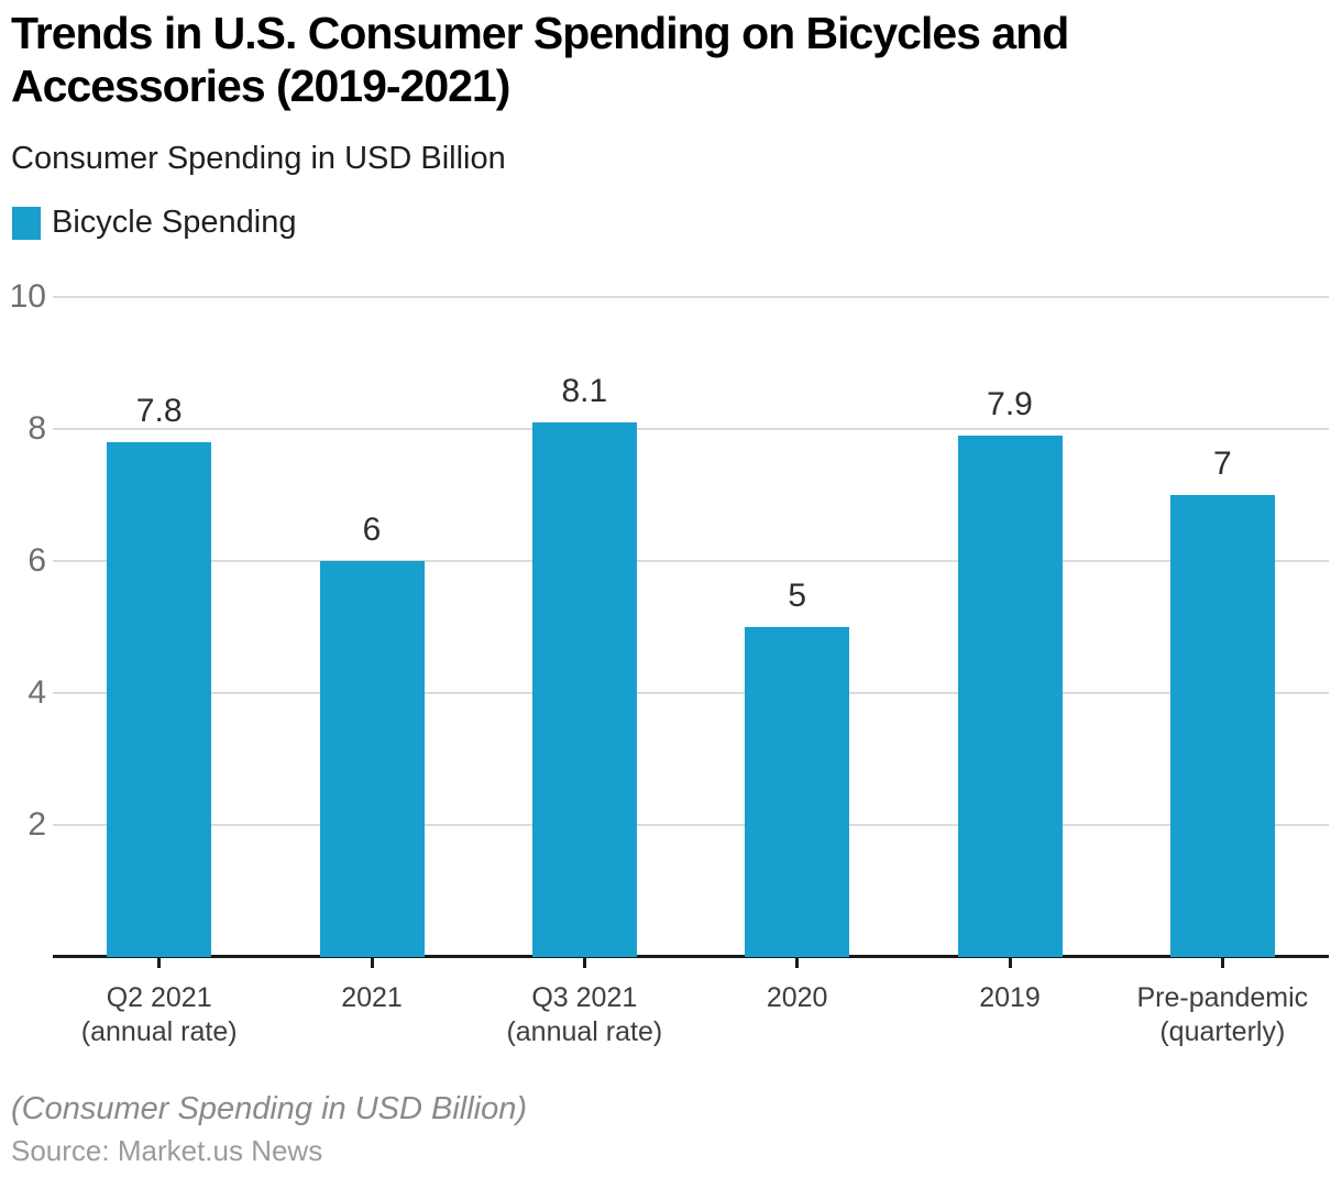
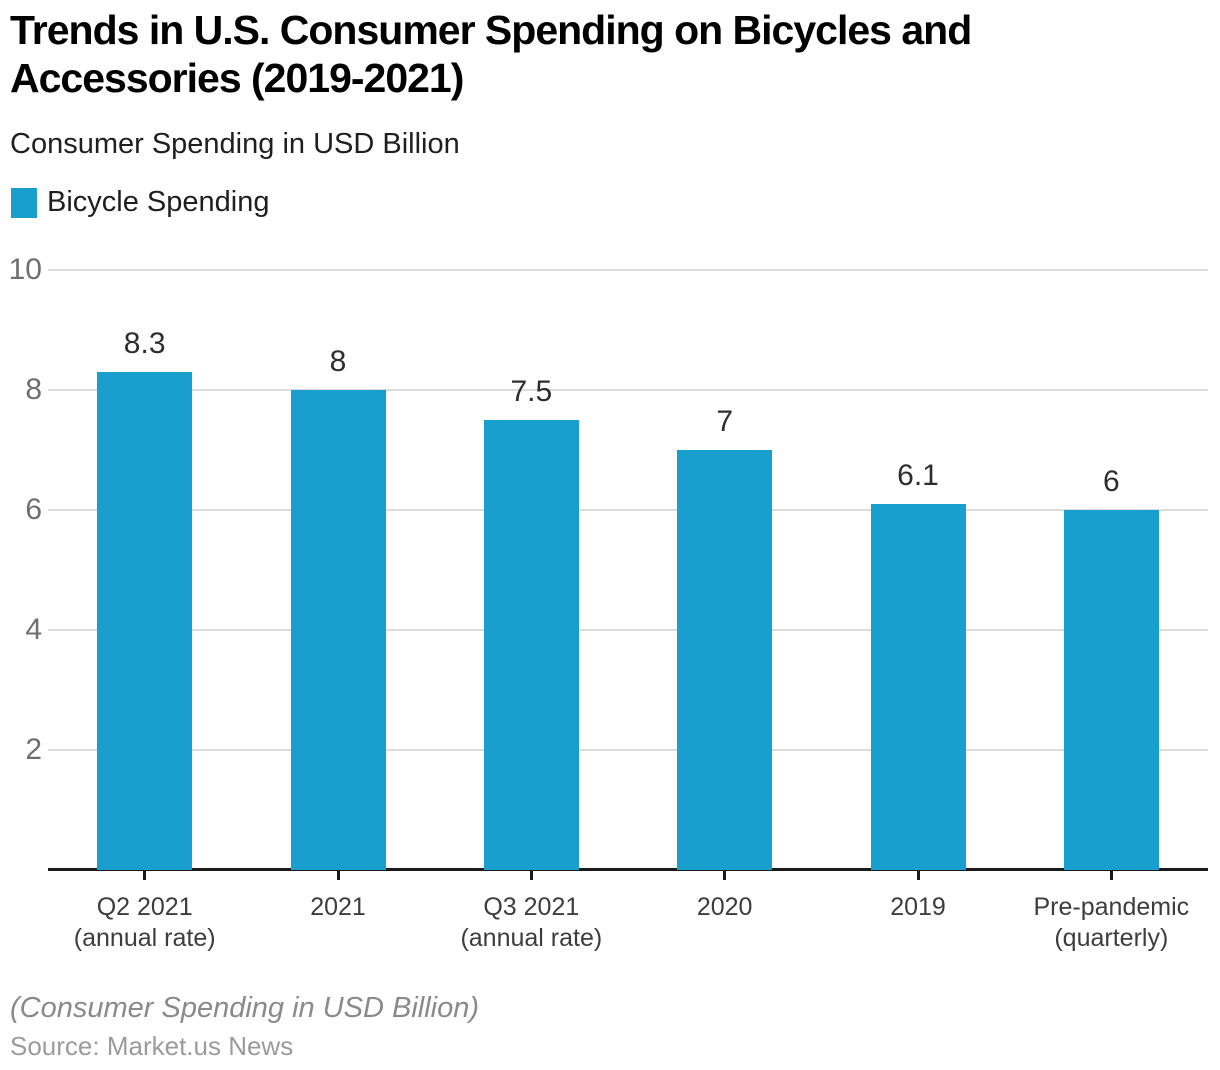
Q2 2021 (annual rate): 7.8 -> 8.3
2021: 6 -> 8
Q3 2021 (annual rate): 8.1 -> 7.5
2020: 5 -> 7
2019: 7.9 -> 6.1
Pre-pandemic (quarterly): 7 -> 6
